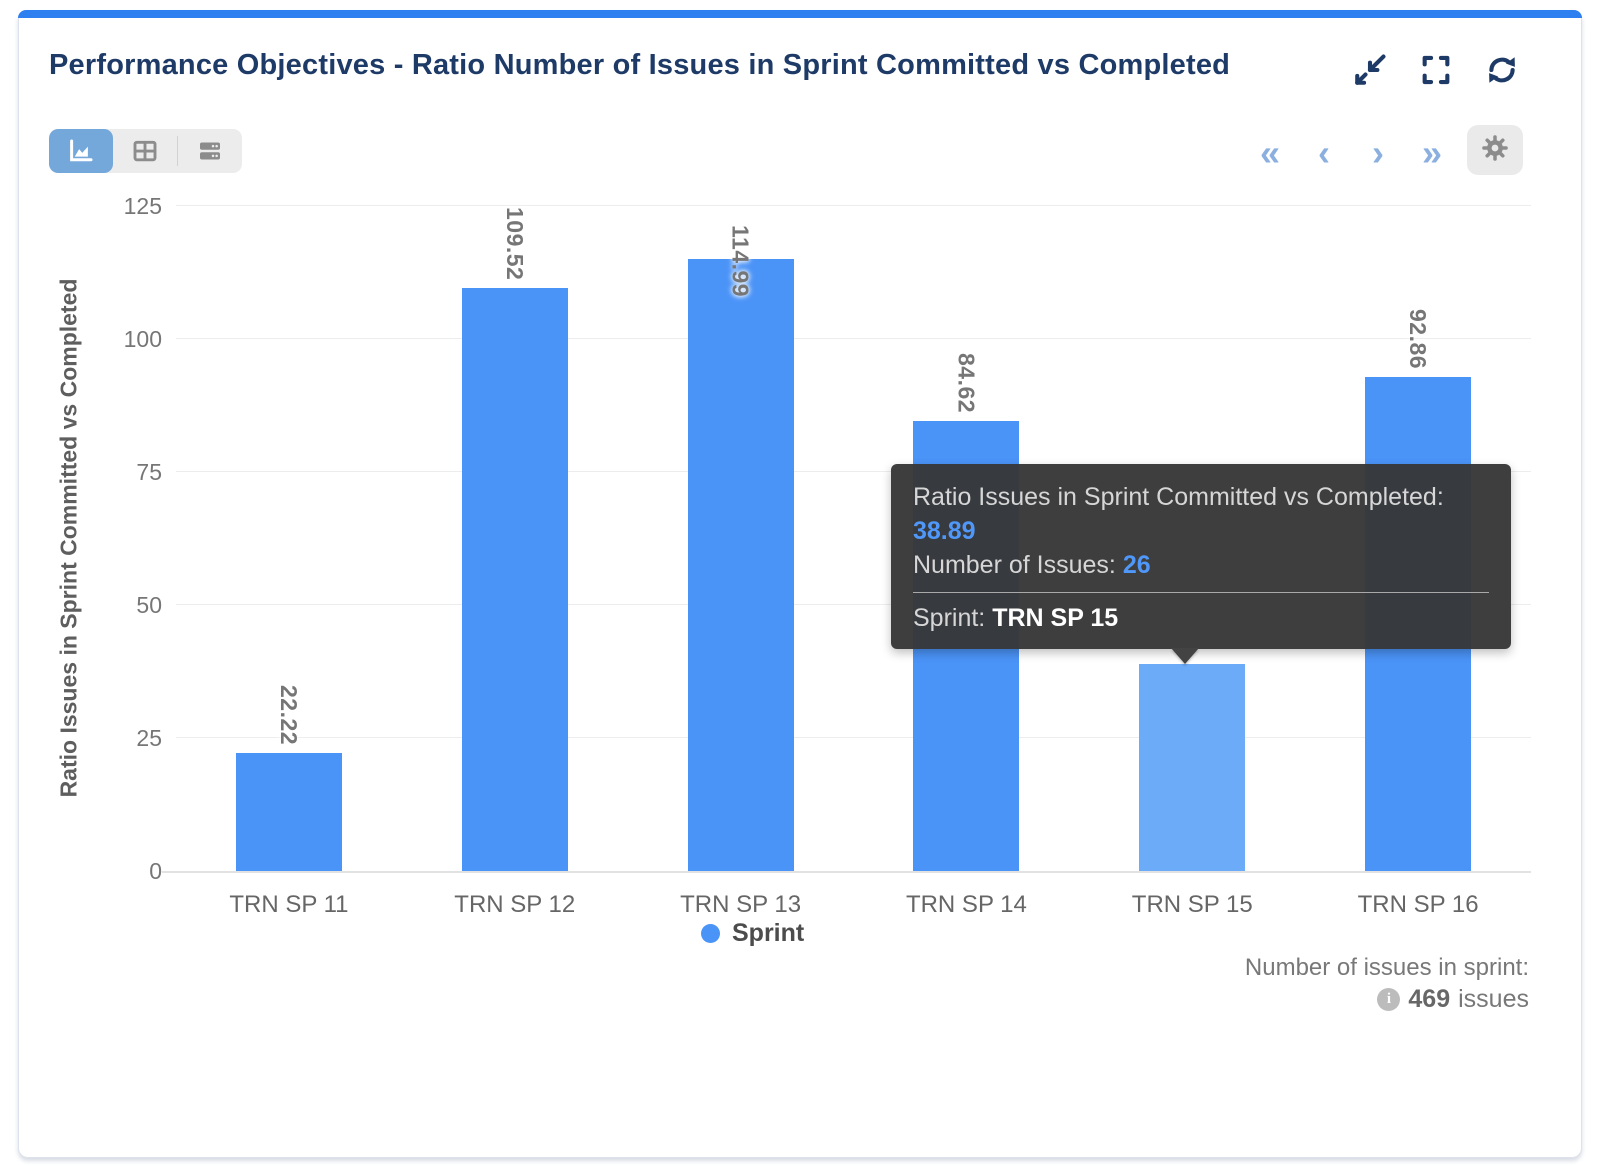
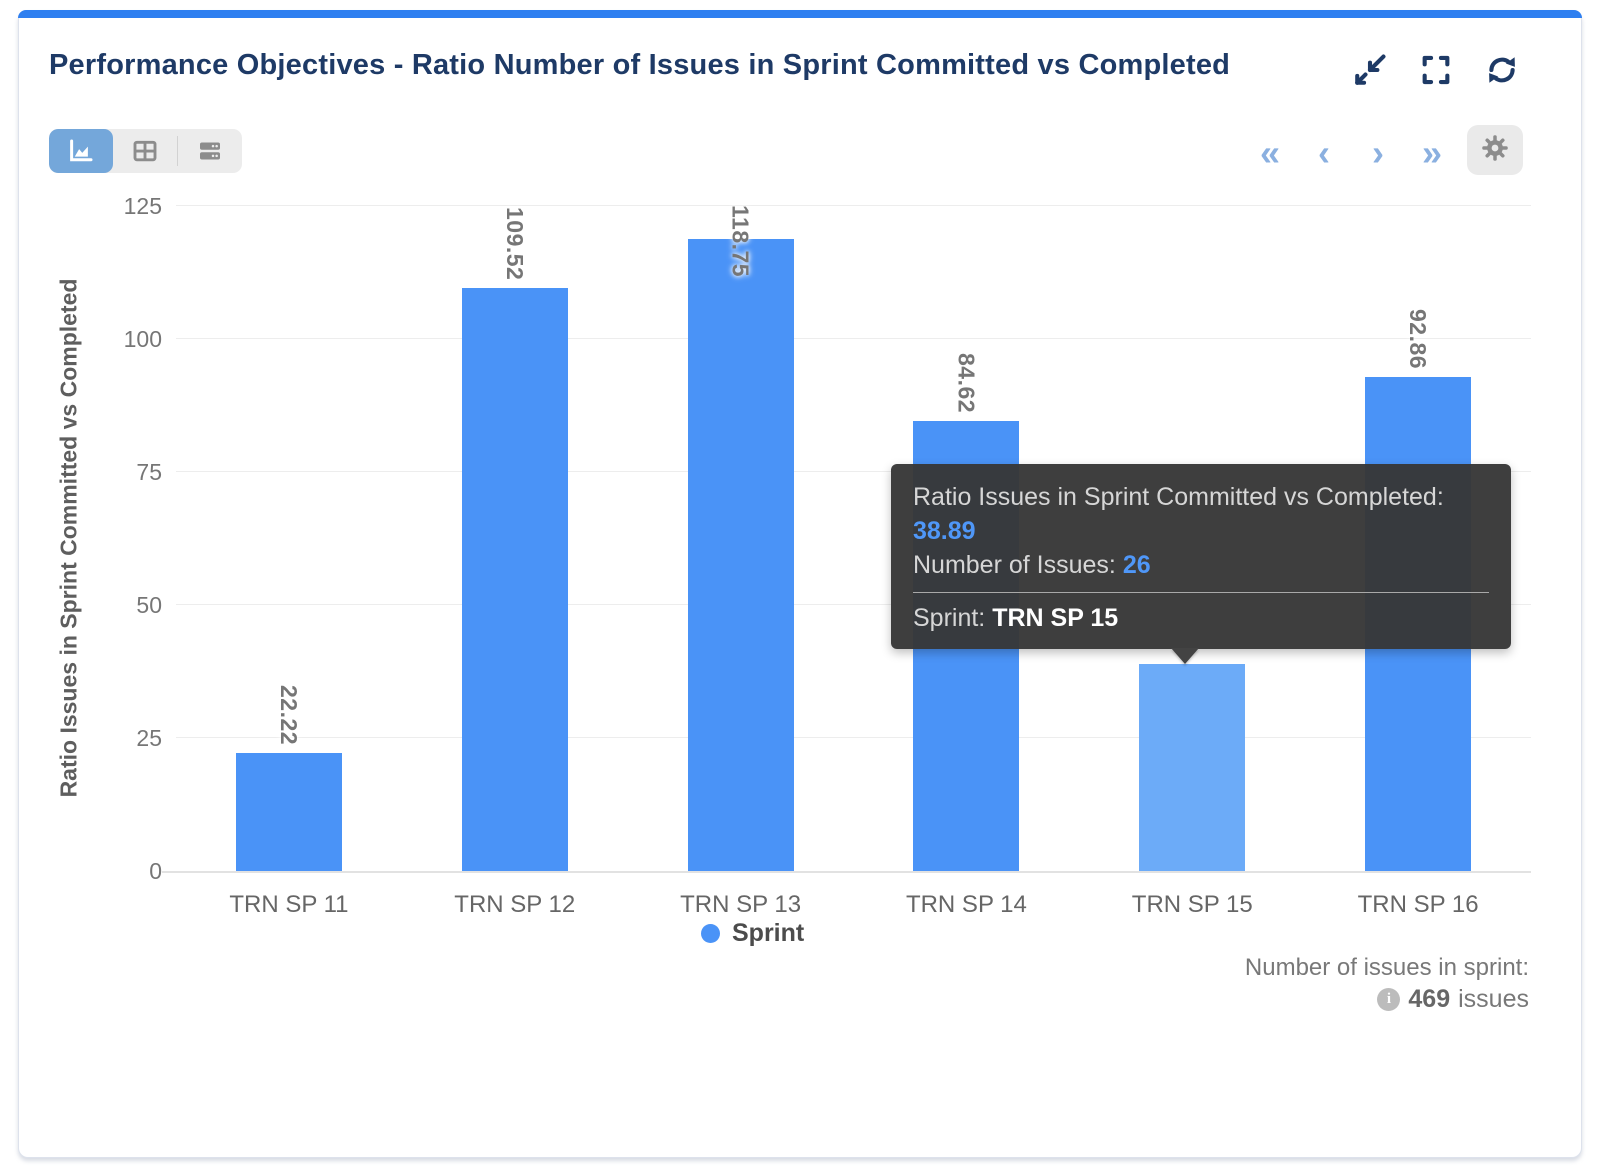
TRN SP 13: 114.99 -> 118.75
